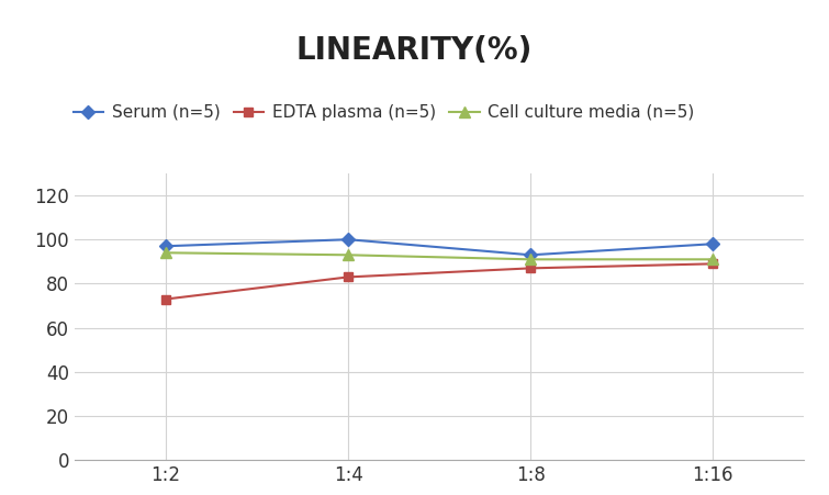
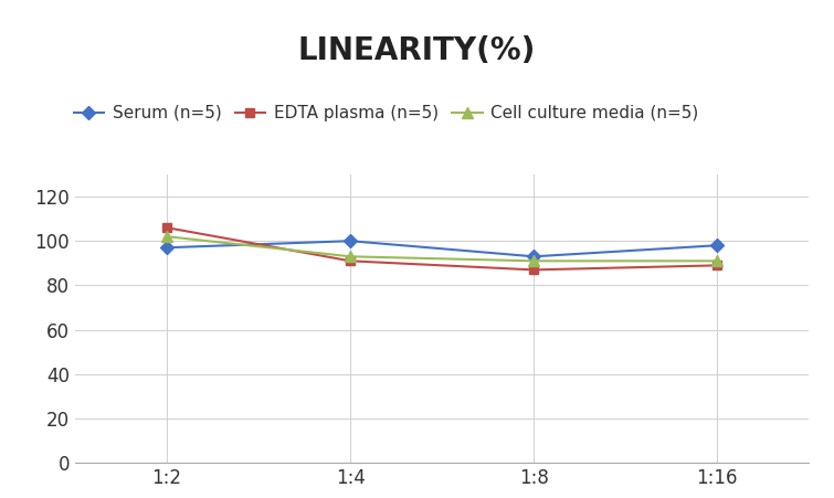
EDTA plasma (n=5)/1:2: 73 -> 106
Cell culture media (n=5)/1:2: 94 -> 102
EDTA plasma (n=5)/1:4: 83 -> 91
